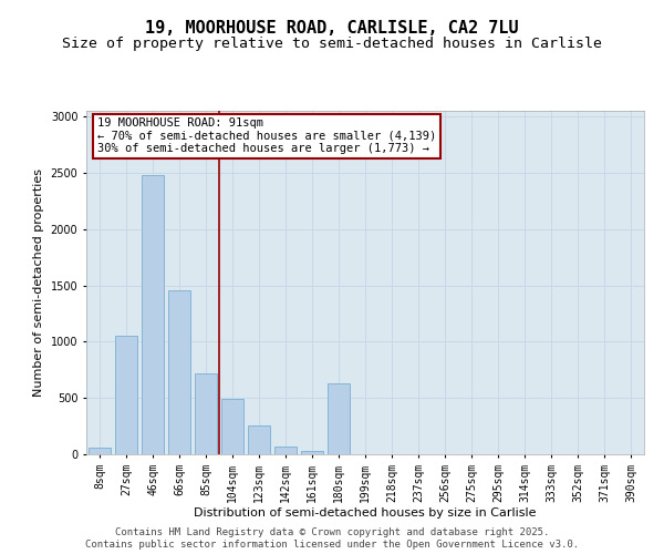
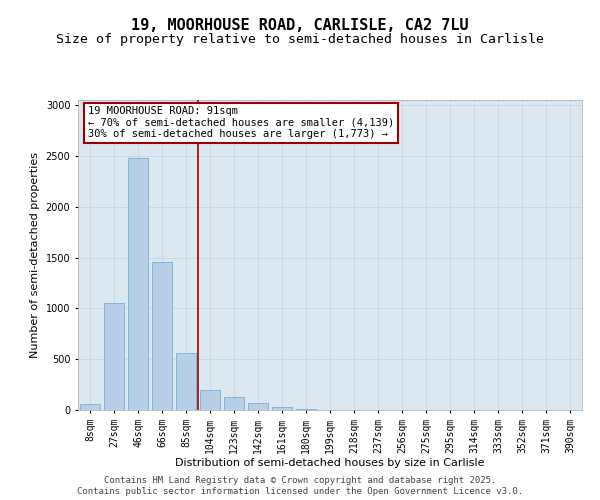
85sqm: 720 -> 560
104sqm: 490 -> 200
123sqm: 260 -> 130
180sqm: 630 -> 0
